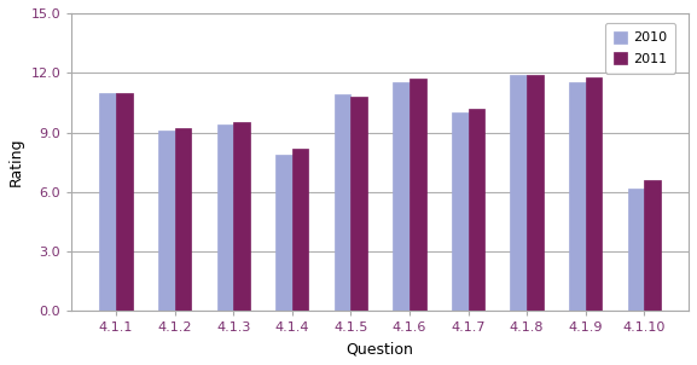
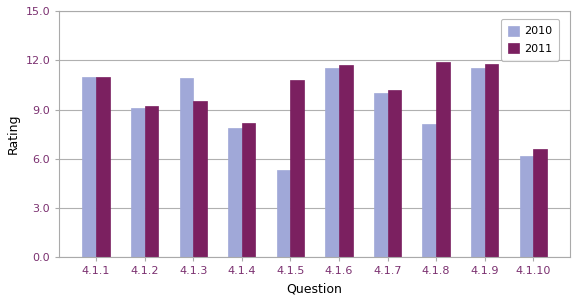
2010/4.1.3: 9.4 -> 10.9
2010/4.1.5: 10.9 -> 5.3
2010/4.1.8: 11.9 -> 8.1
